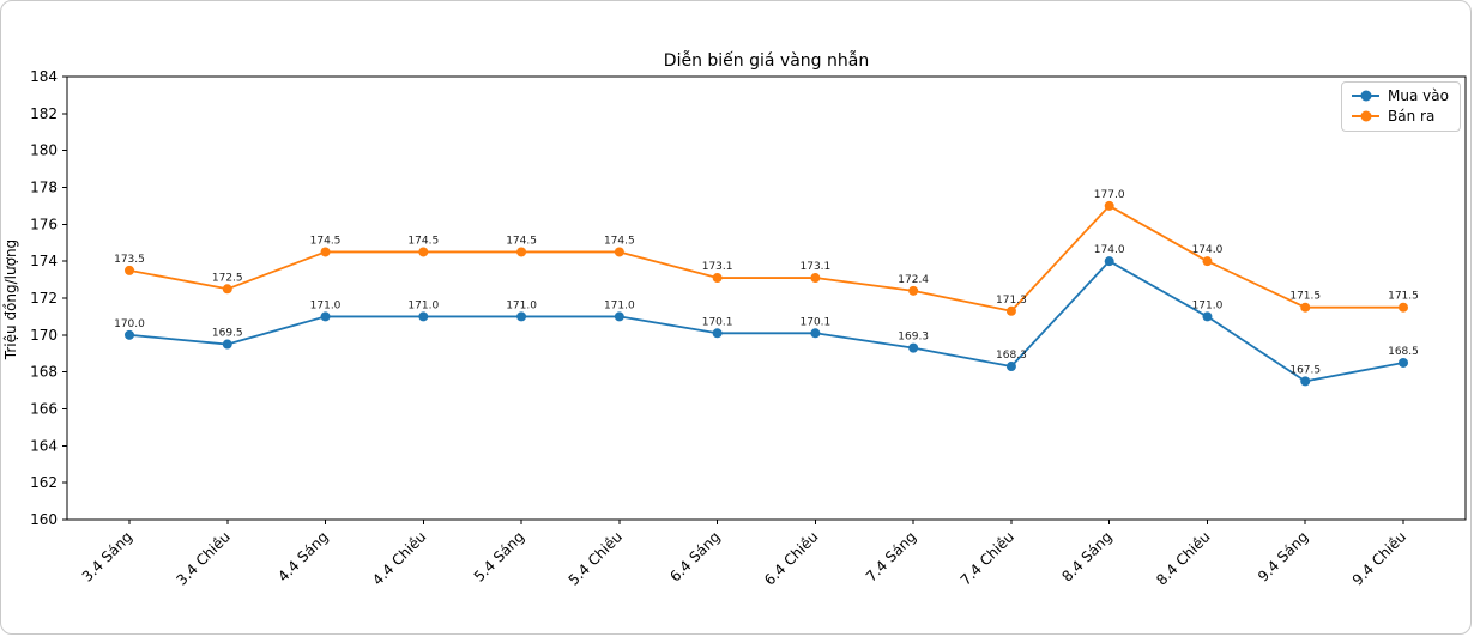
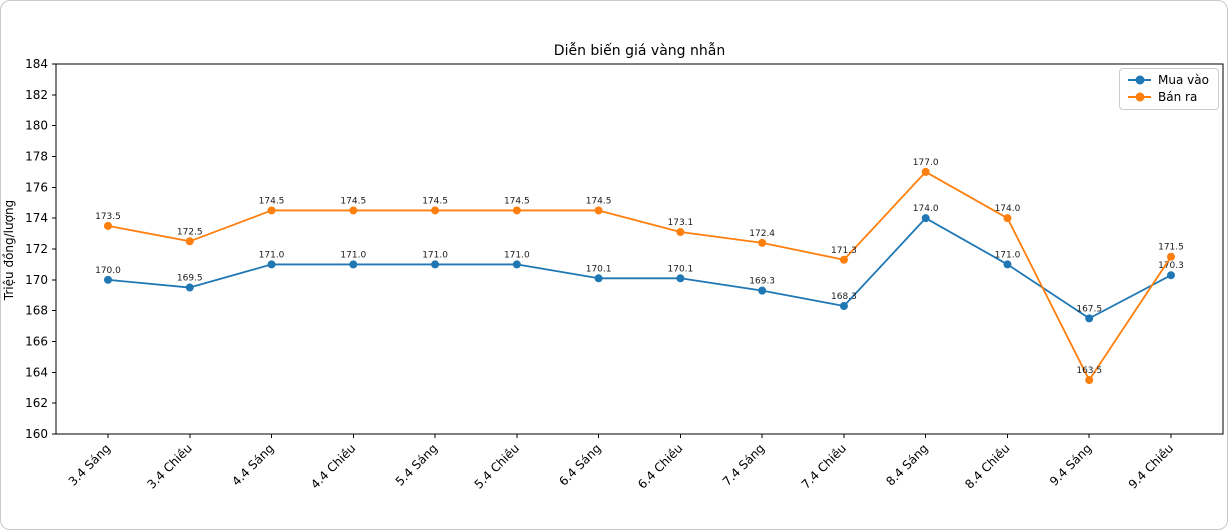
Bán ra/6.4 Sáng: 173.1 -> 174.5
Bán ra/9.4 Sáng: 171.5 -> 163.5
Mua vào/9.4 Chiều: 168.5 -> 170.3
